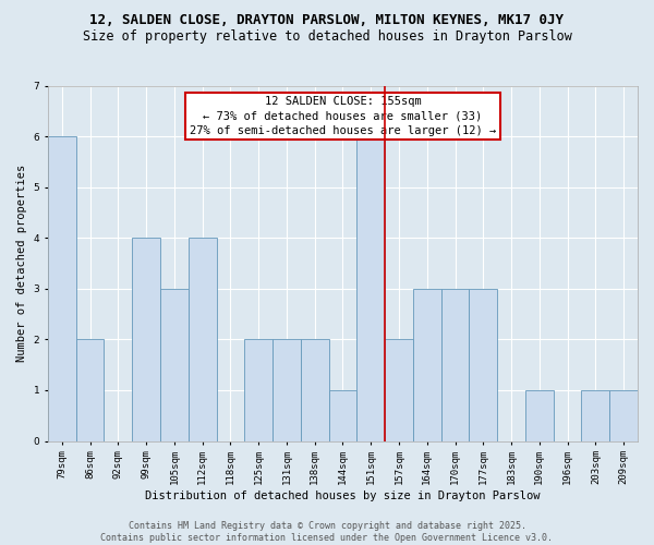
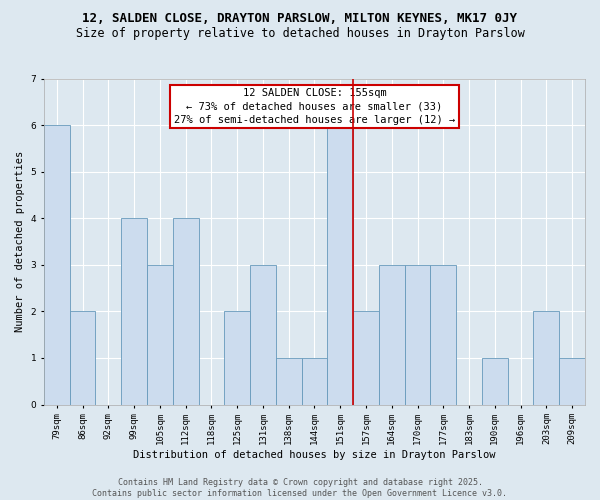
131sqm: 2 -> 3
138sqm: 2 -> 1
203sqm: 1 -> 2
